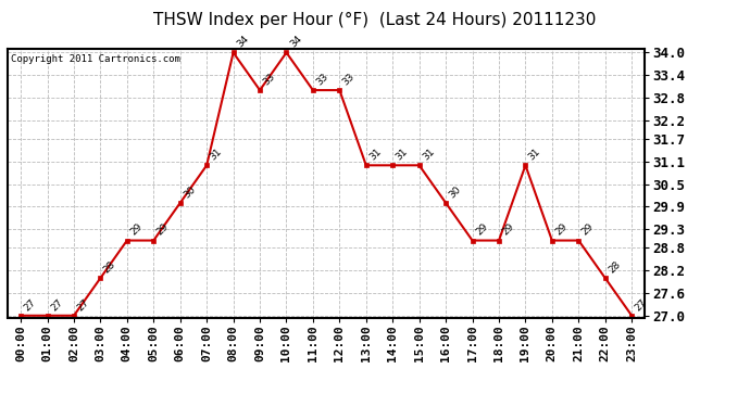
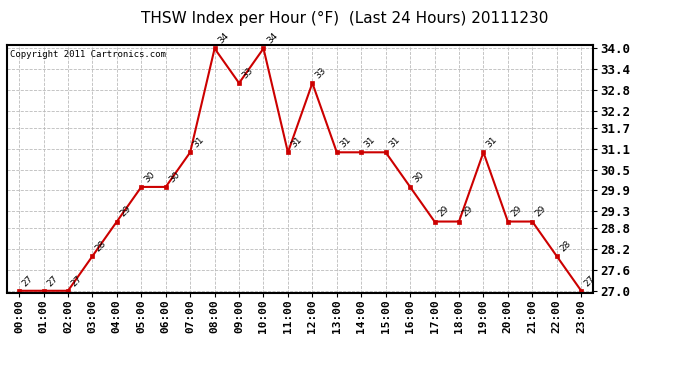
05:00: 29 -> 30
11:00: 33 -> 31
